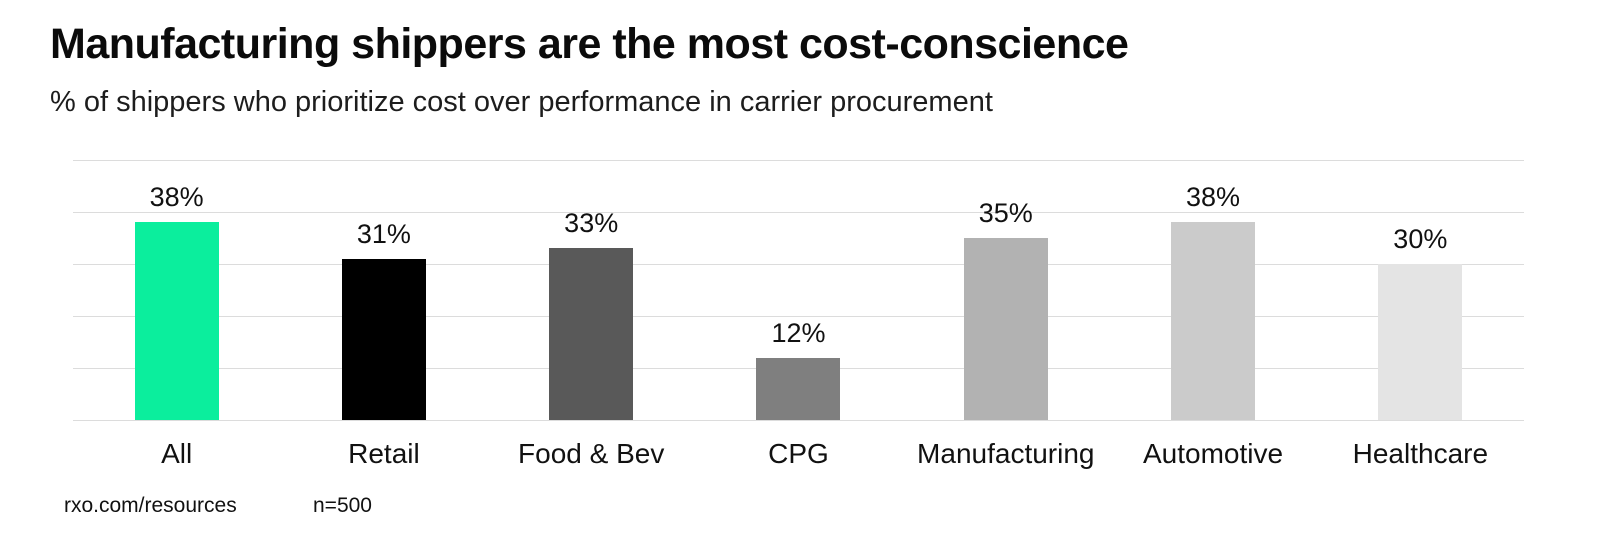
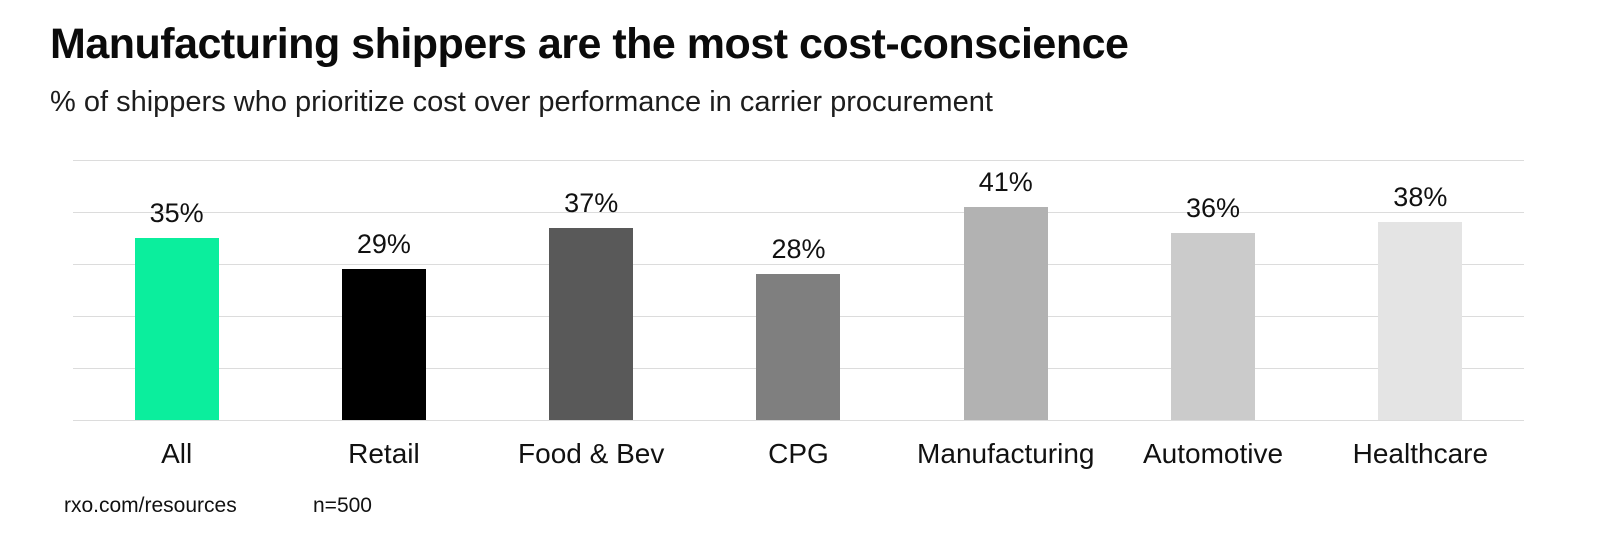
All: 38% -> 35%
Retail: 31% -> 29%
Food & Bev: 33% -> 37%
CPG: 12% -> 28%
Manufacturing: 35% -> 41%
Automotive: 38% -> 36%
Healthcare: 30% -> 38%
